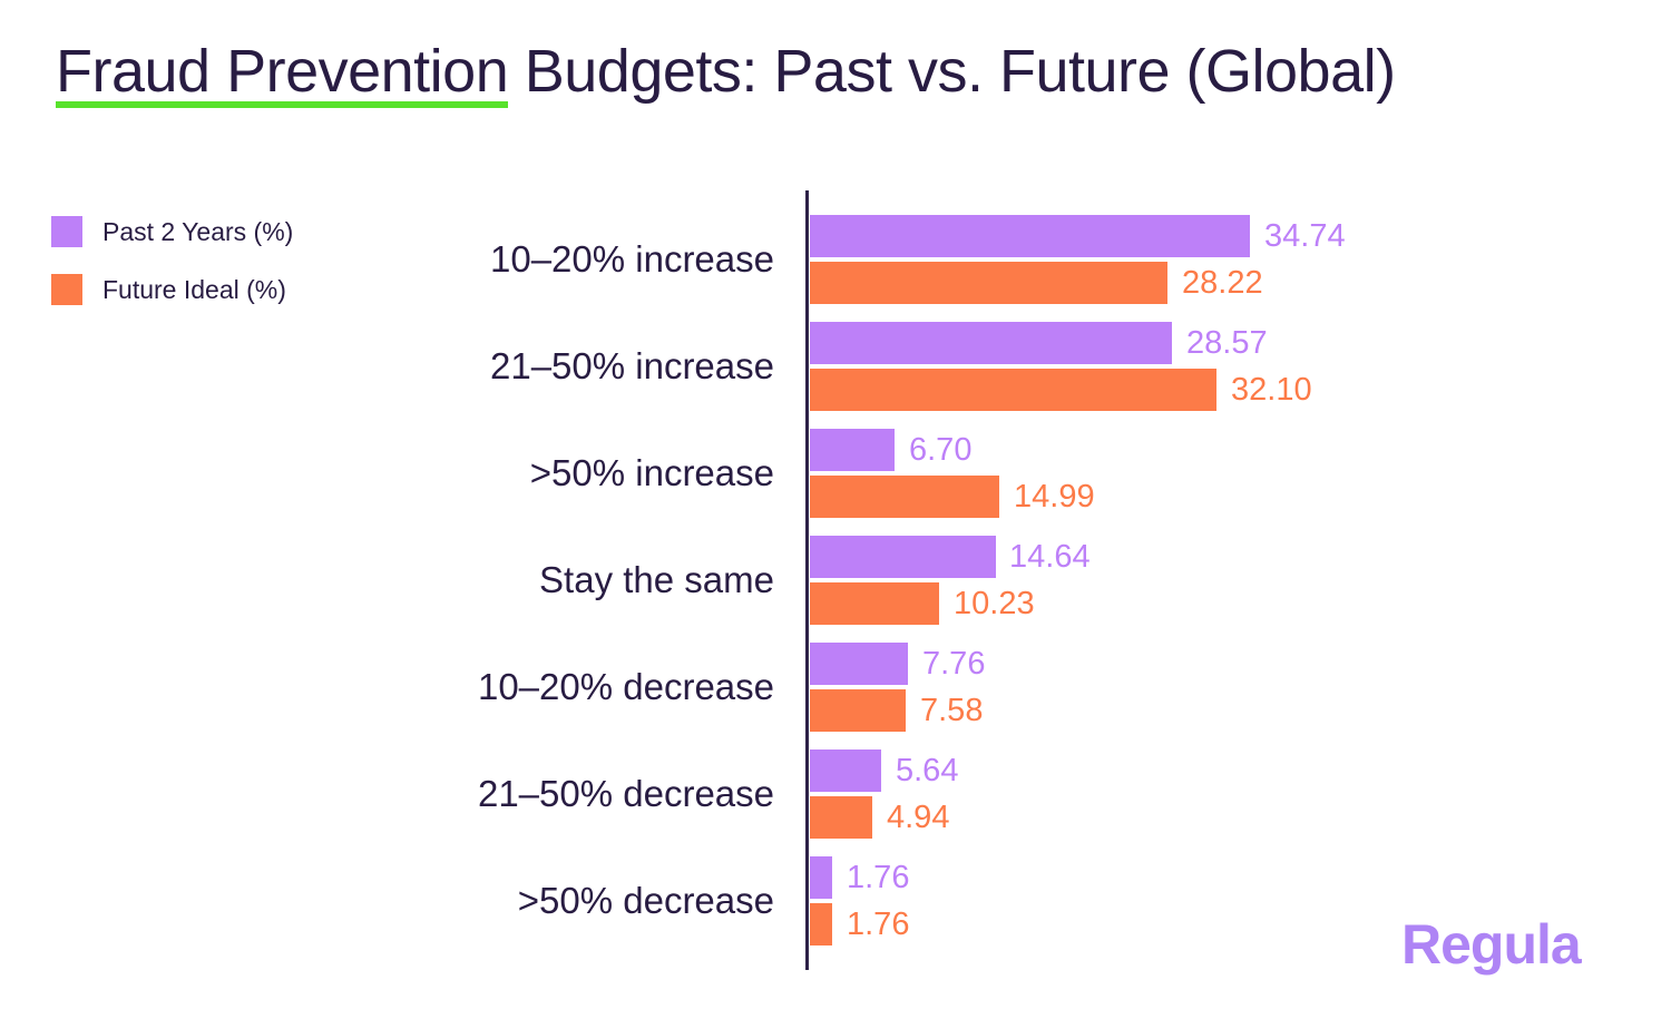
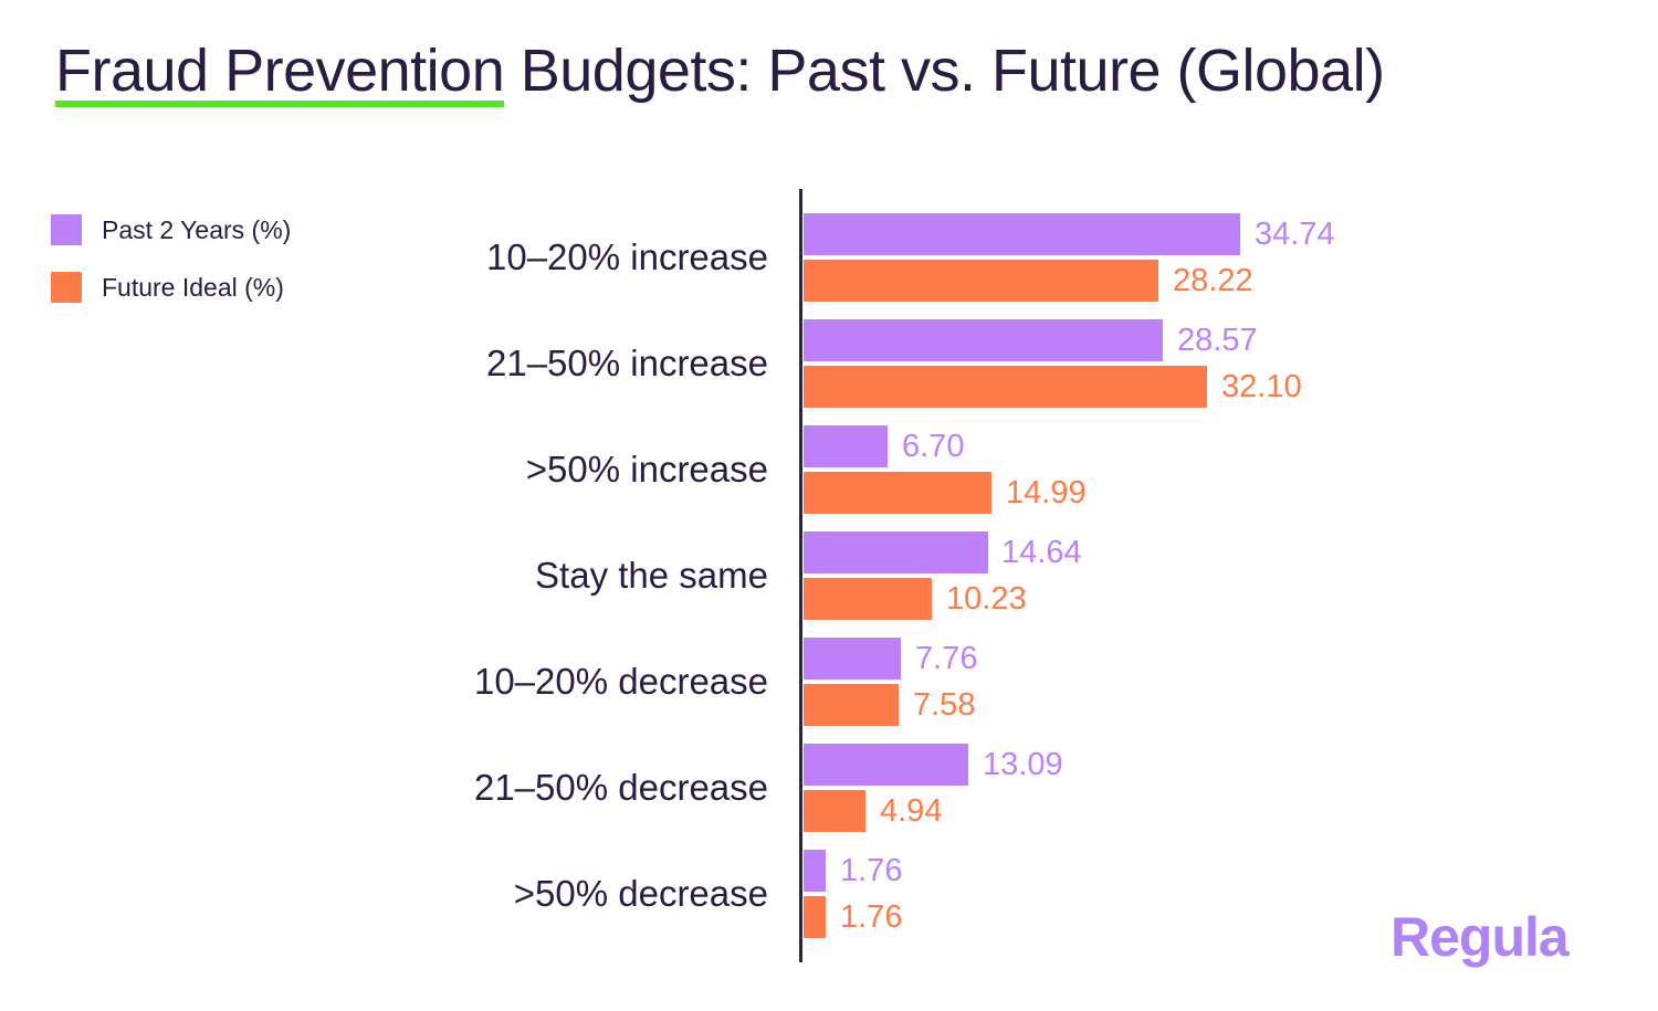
Past 2 Years (%)/21–50% decrease: 5.64 -> 13.09
